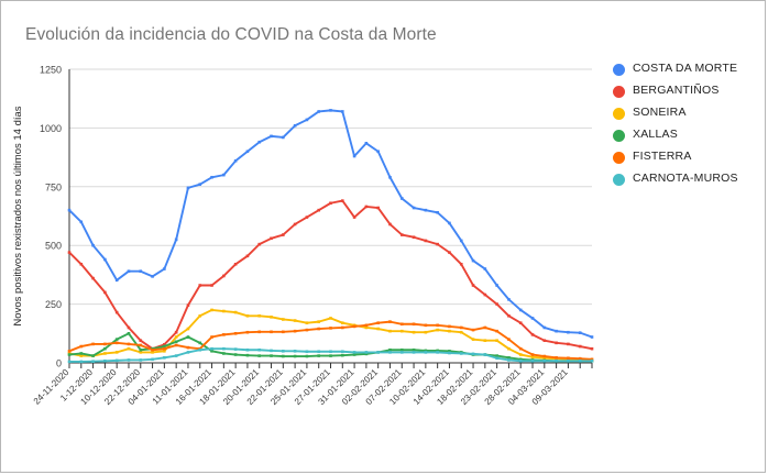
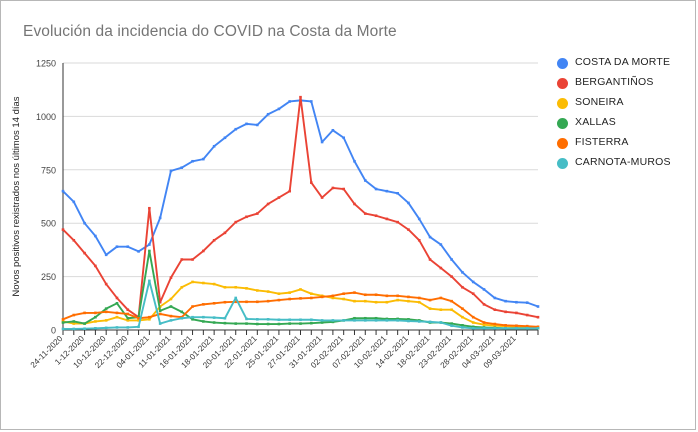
BERGANTIÑOS/04-01-2021: 80 -> 570
XALLAS/04-01-2021: 70 -> 370
CARNOTA-MUROS/04-01-2021: 20 -> 230
CARNOTA-MUROS/20-01-2021: 60 -> 150
BERGANTIÑOS/27-01-2021: 680 -> 1090
